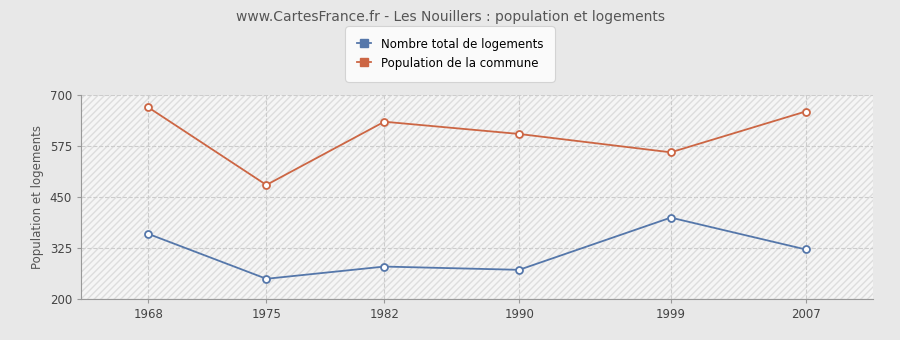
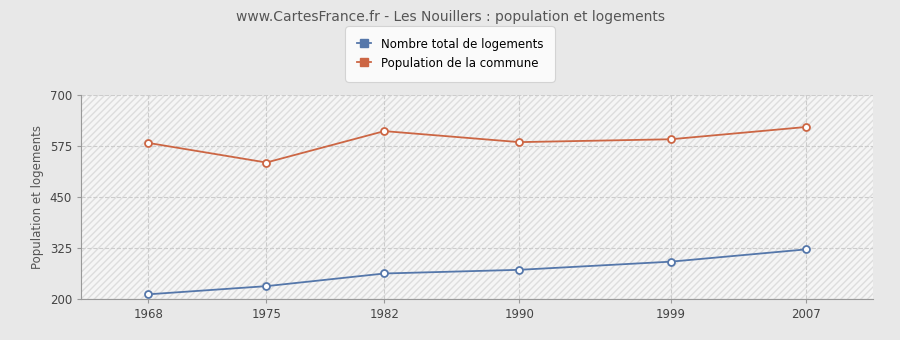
Nombre total de logements/1968: 360 -> 212
Population de la commune/1968: 670 -> 583
Nombre total de logements/1975: 250 -> 232
Population de la commune/1975: 480 -> 535
Nombre total de logements/1982: 280 -> 263
Population de la commune/1982: 635 -> 612
Population de la commune/1990: 605 -> 585
Nombre total de logements/1999: 400 -> 292
Population de la commune/1999: 560 -> 592
Population de la commune/2007: 660 -> 622
